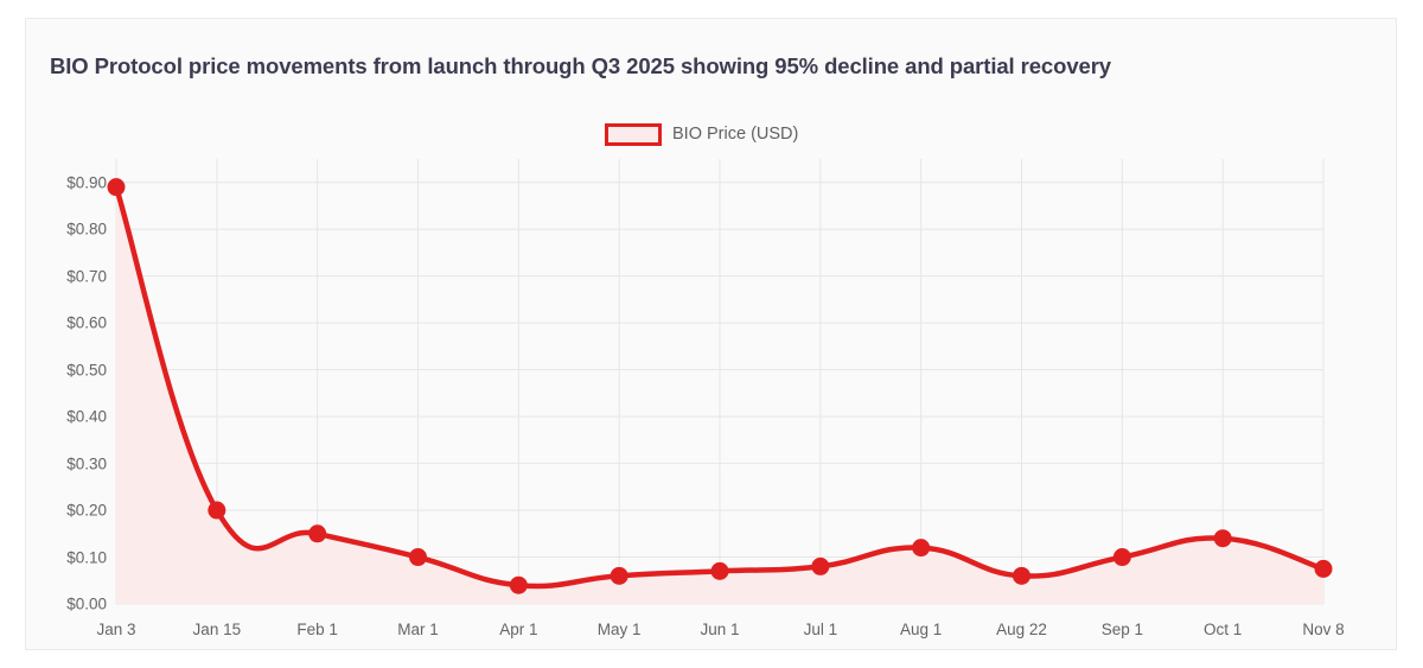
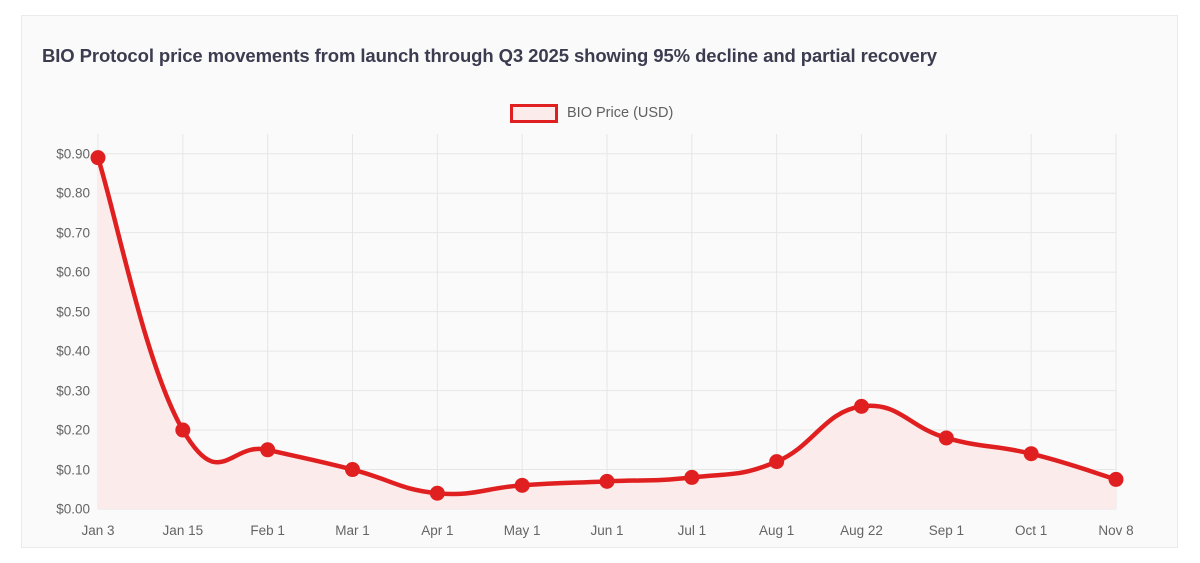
Aug 22: $0.06 -> $0.26
Sep 1: $0.10 -> $0.18
